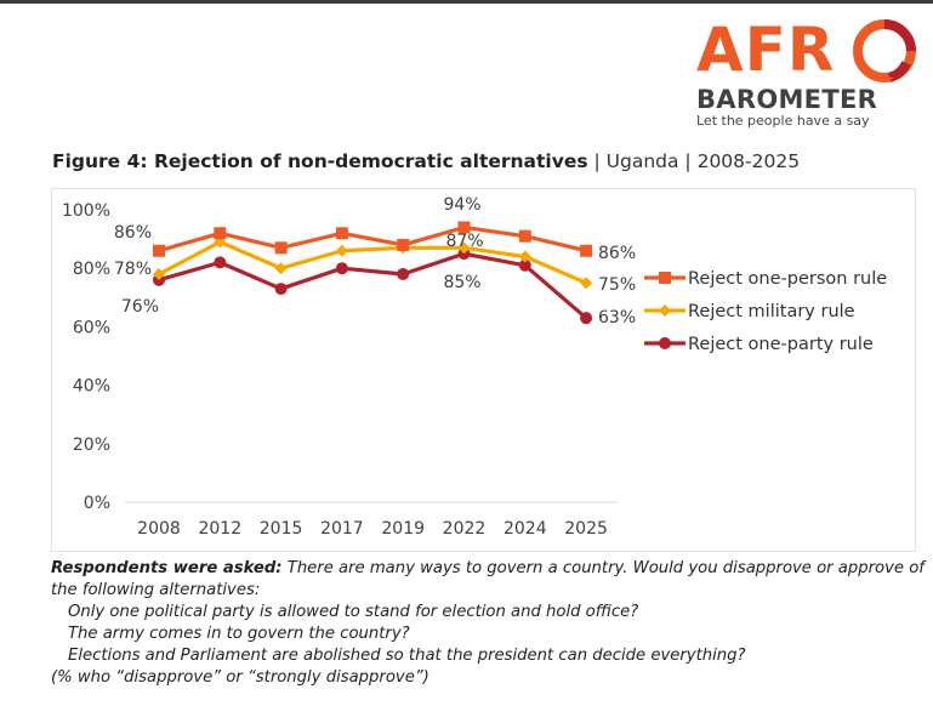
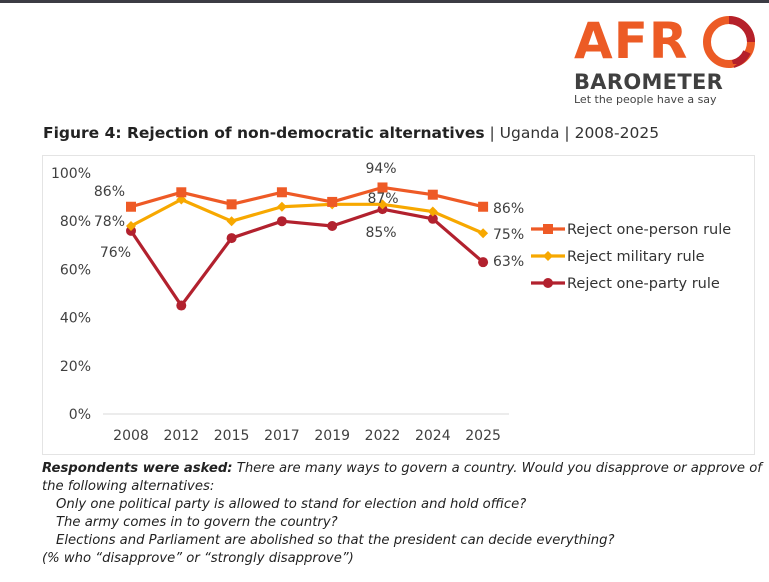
Reject one-party rule/2012: 82% -> 45%
